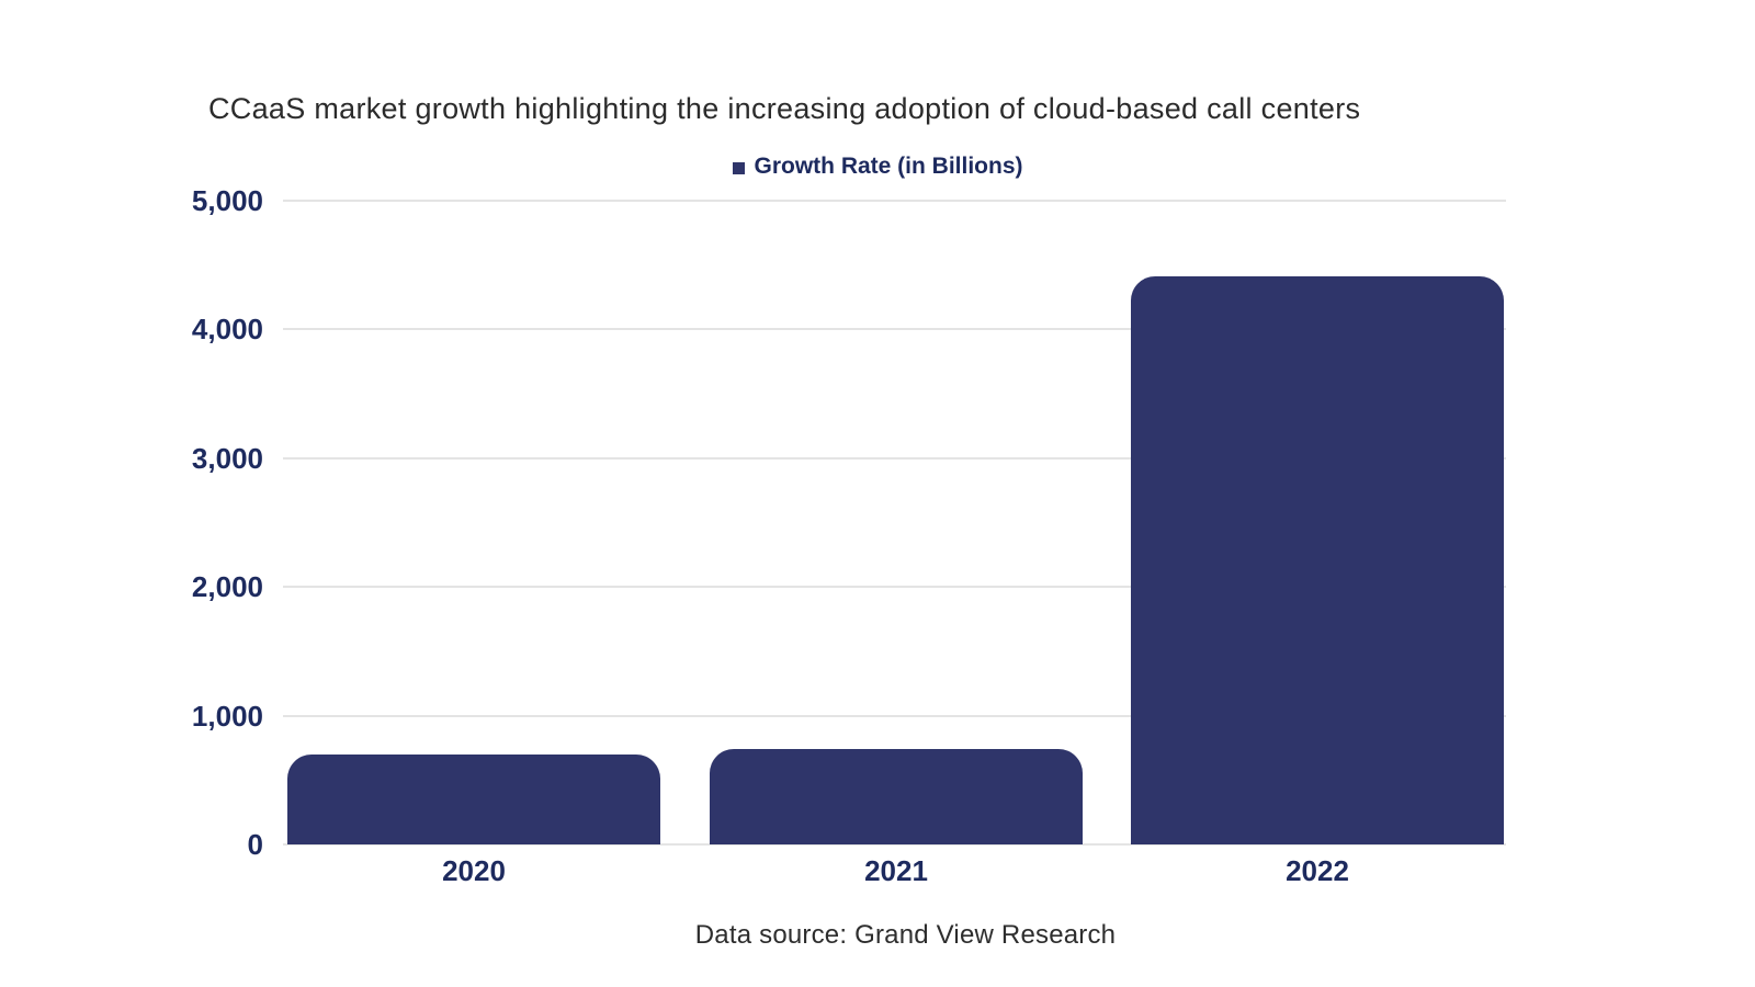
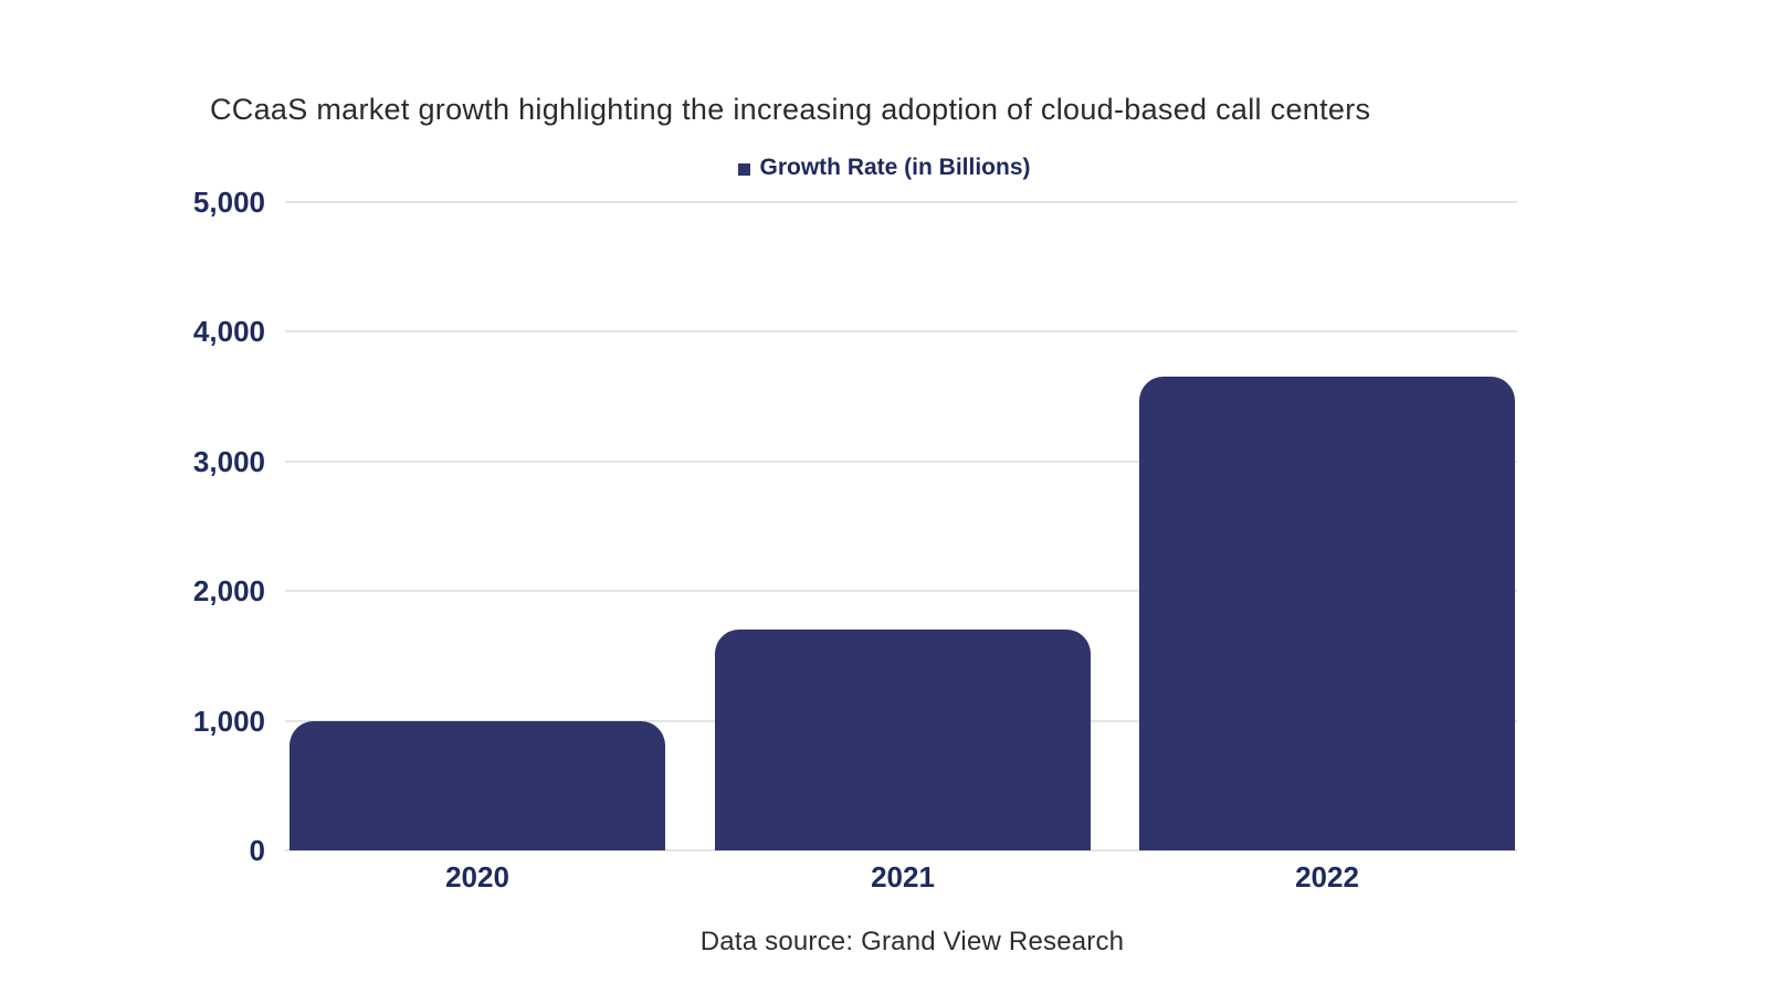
2020: 700 -> 1000
2021: 740 -> 1700
2022: 4410 -> 3650
